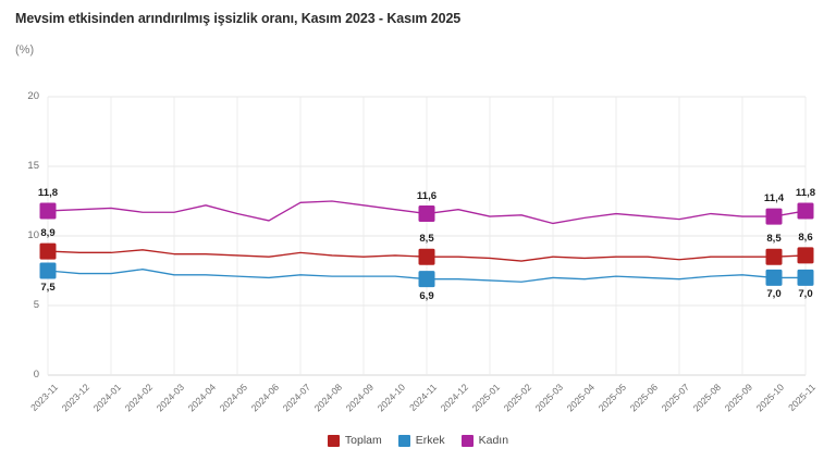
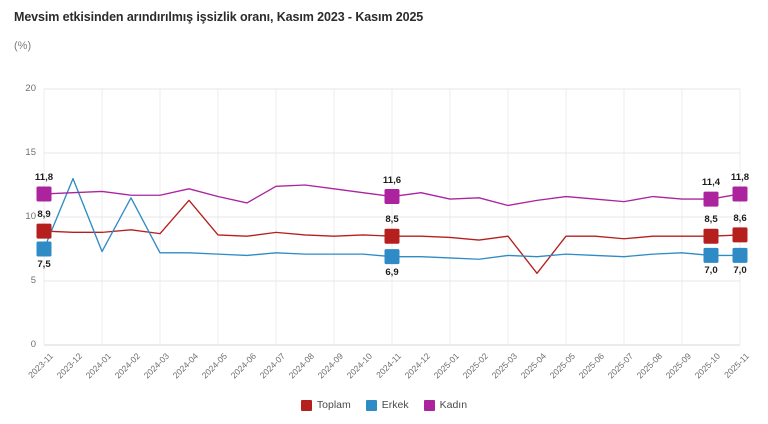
Erkek/2023-12: 7.3 -> 13.0
Erkek/2024-02: 7.6 -> 11.5
Toplam/2024-04: 8.7 -> 11.3
Toplam/2025-04: 8.4 -> 5.6
